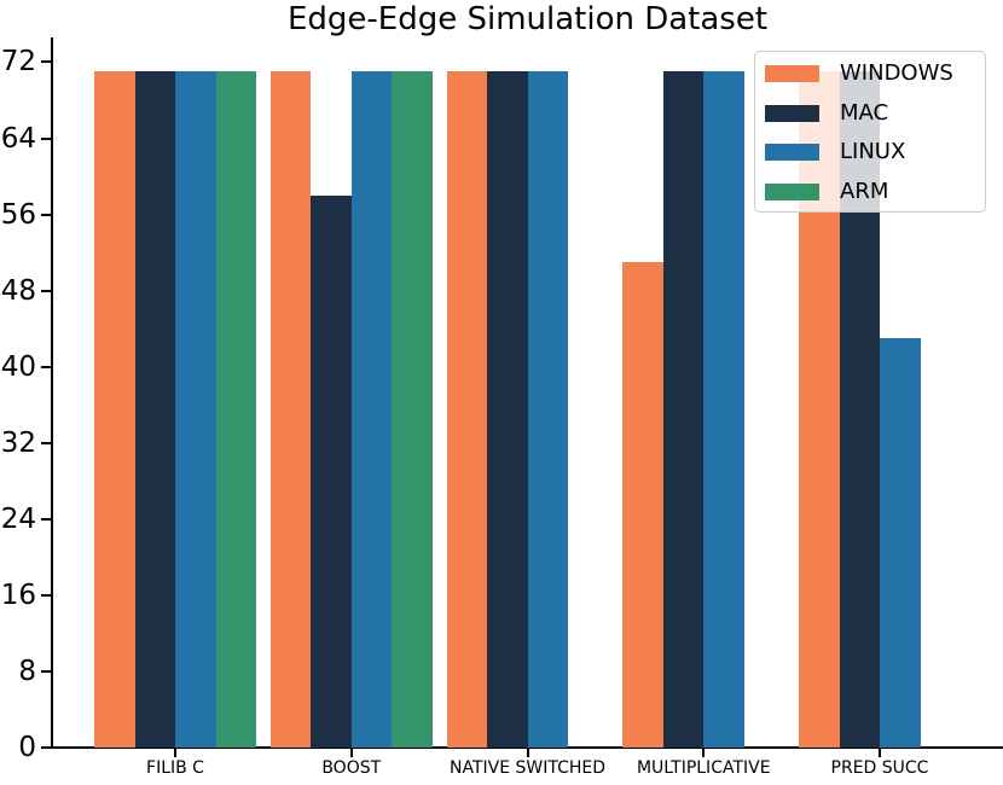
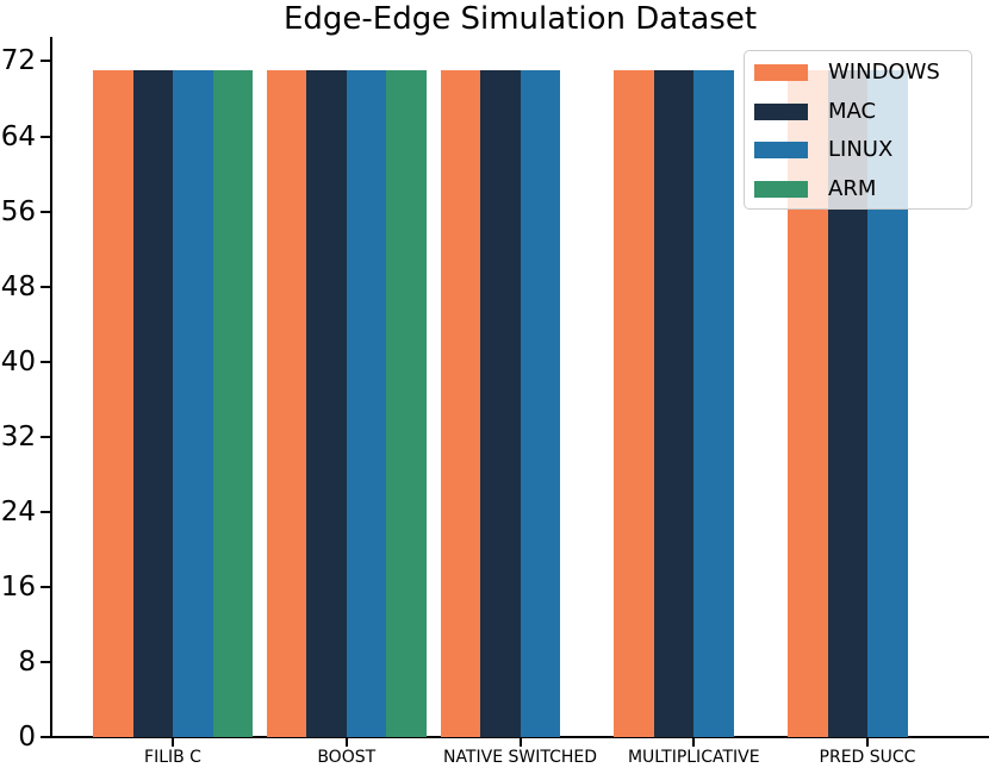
MAC/BOOST: 58 -> 71
WINDOWS/MULTIPLICATIVE: 51 -> 71
LINUX/PRED SUCC: 43 -> 71
